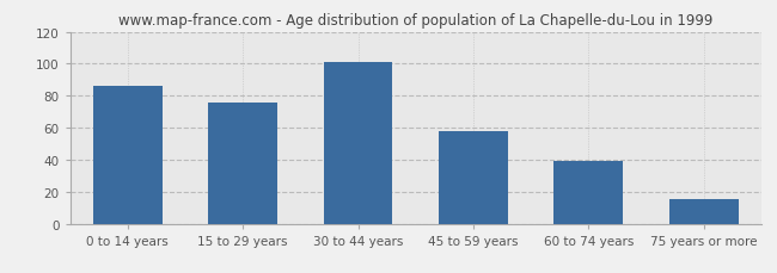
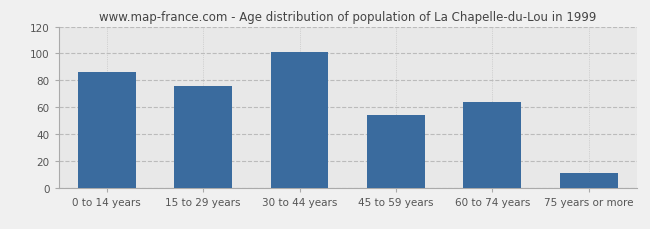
45 to 59 years: 58 -> 54
60 to 74 years: 39 -> 64
75 years or more: 15 -> 11
